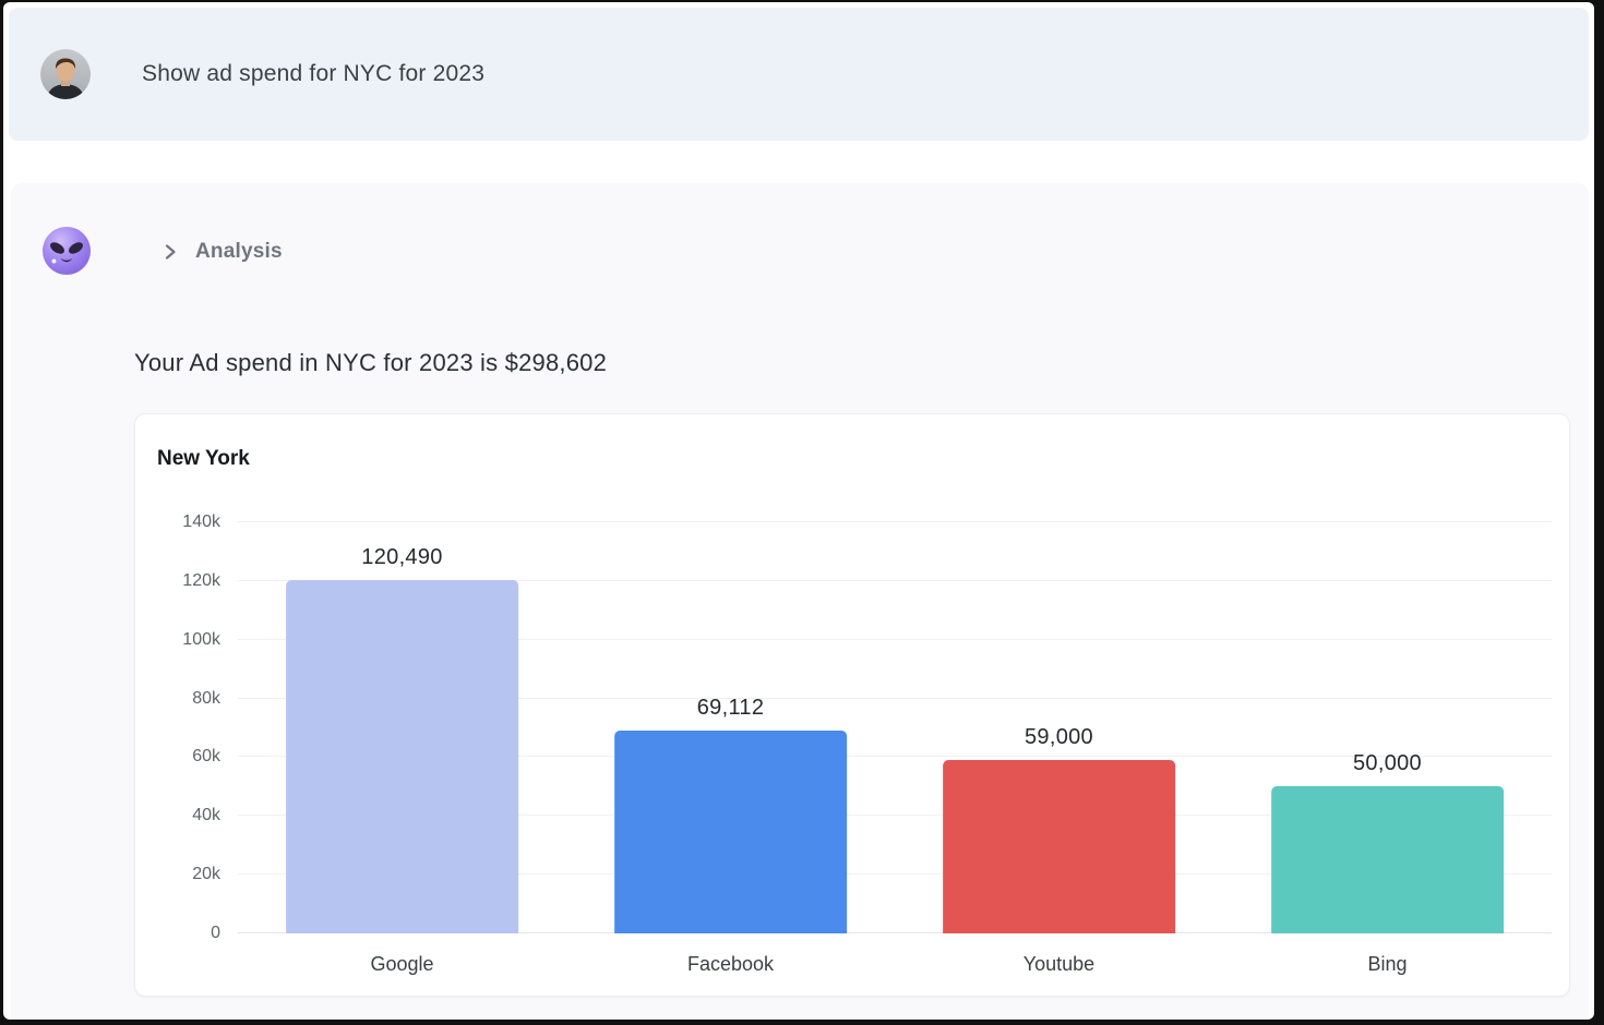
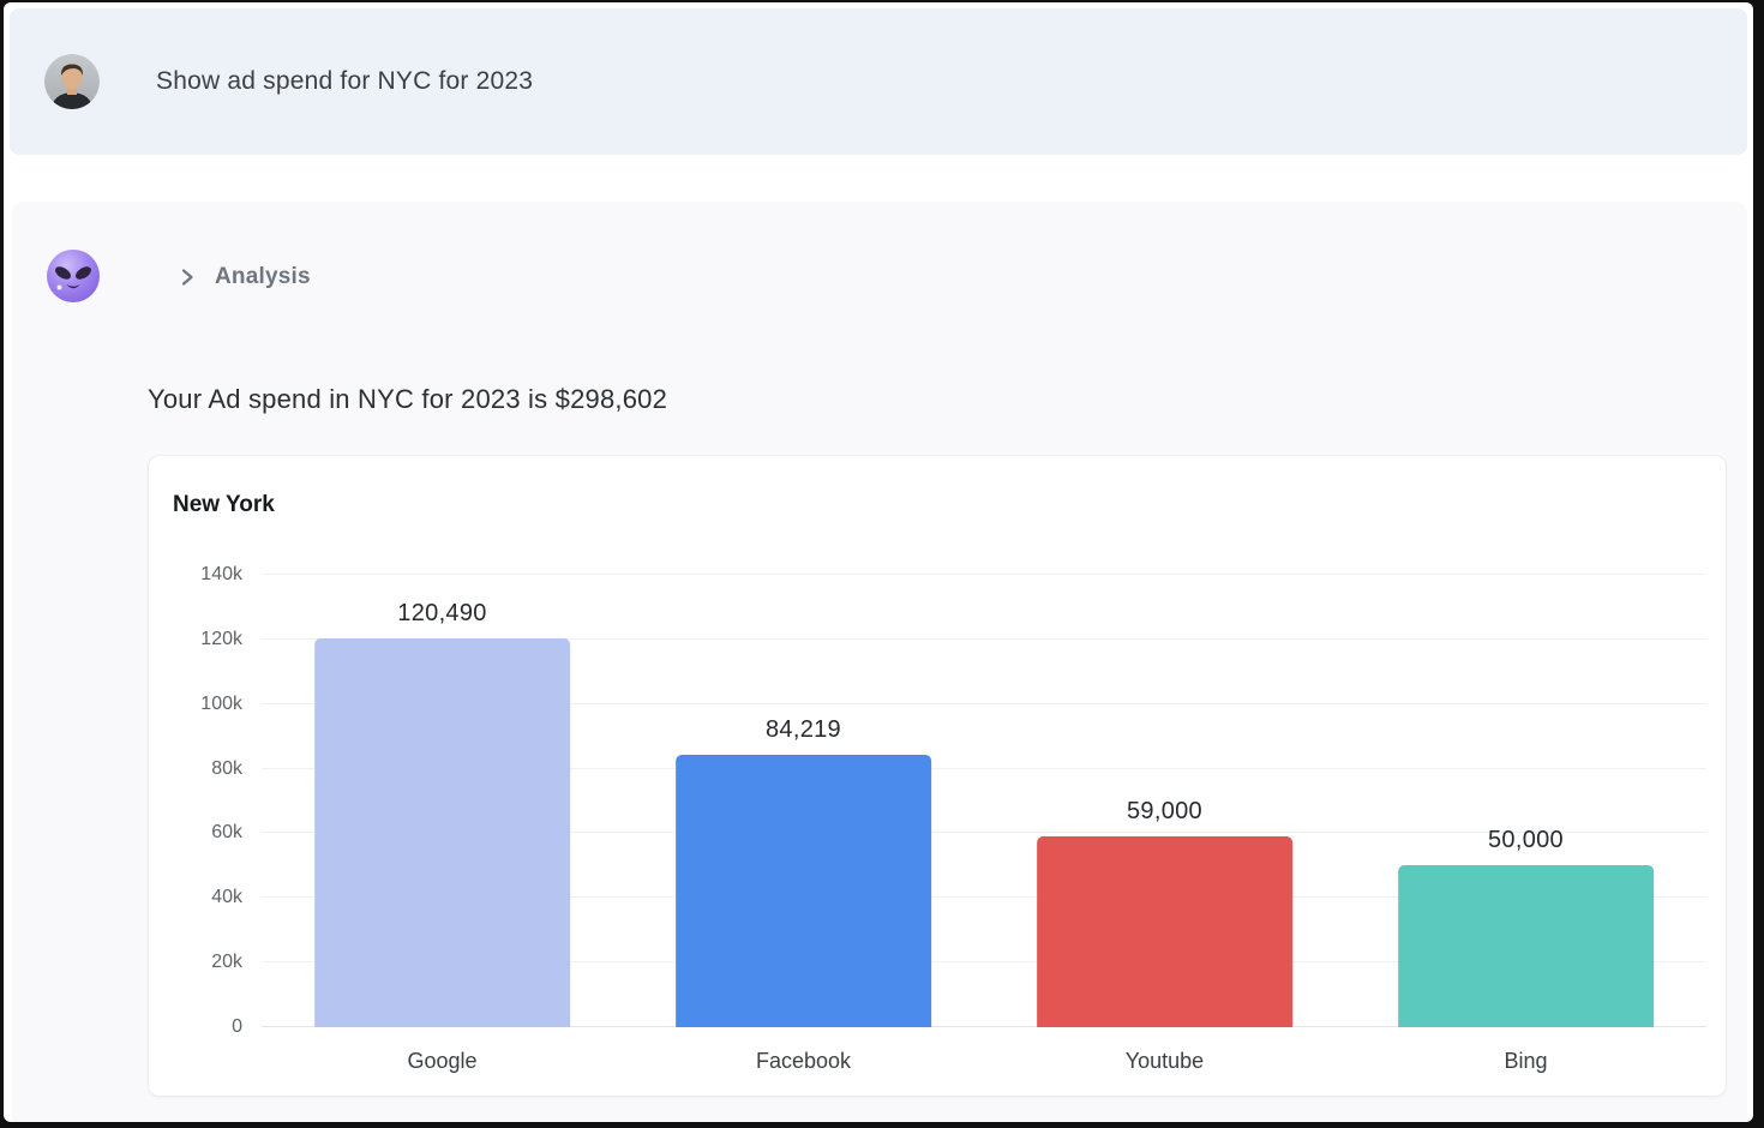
Facebook: 69,112 -> 84,219
